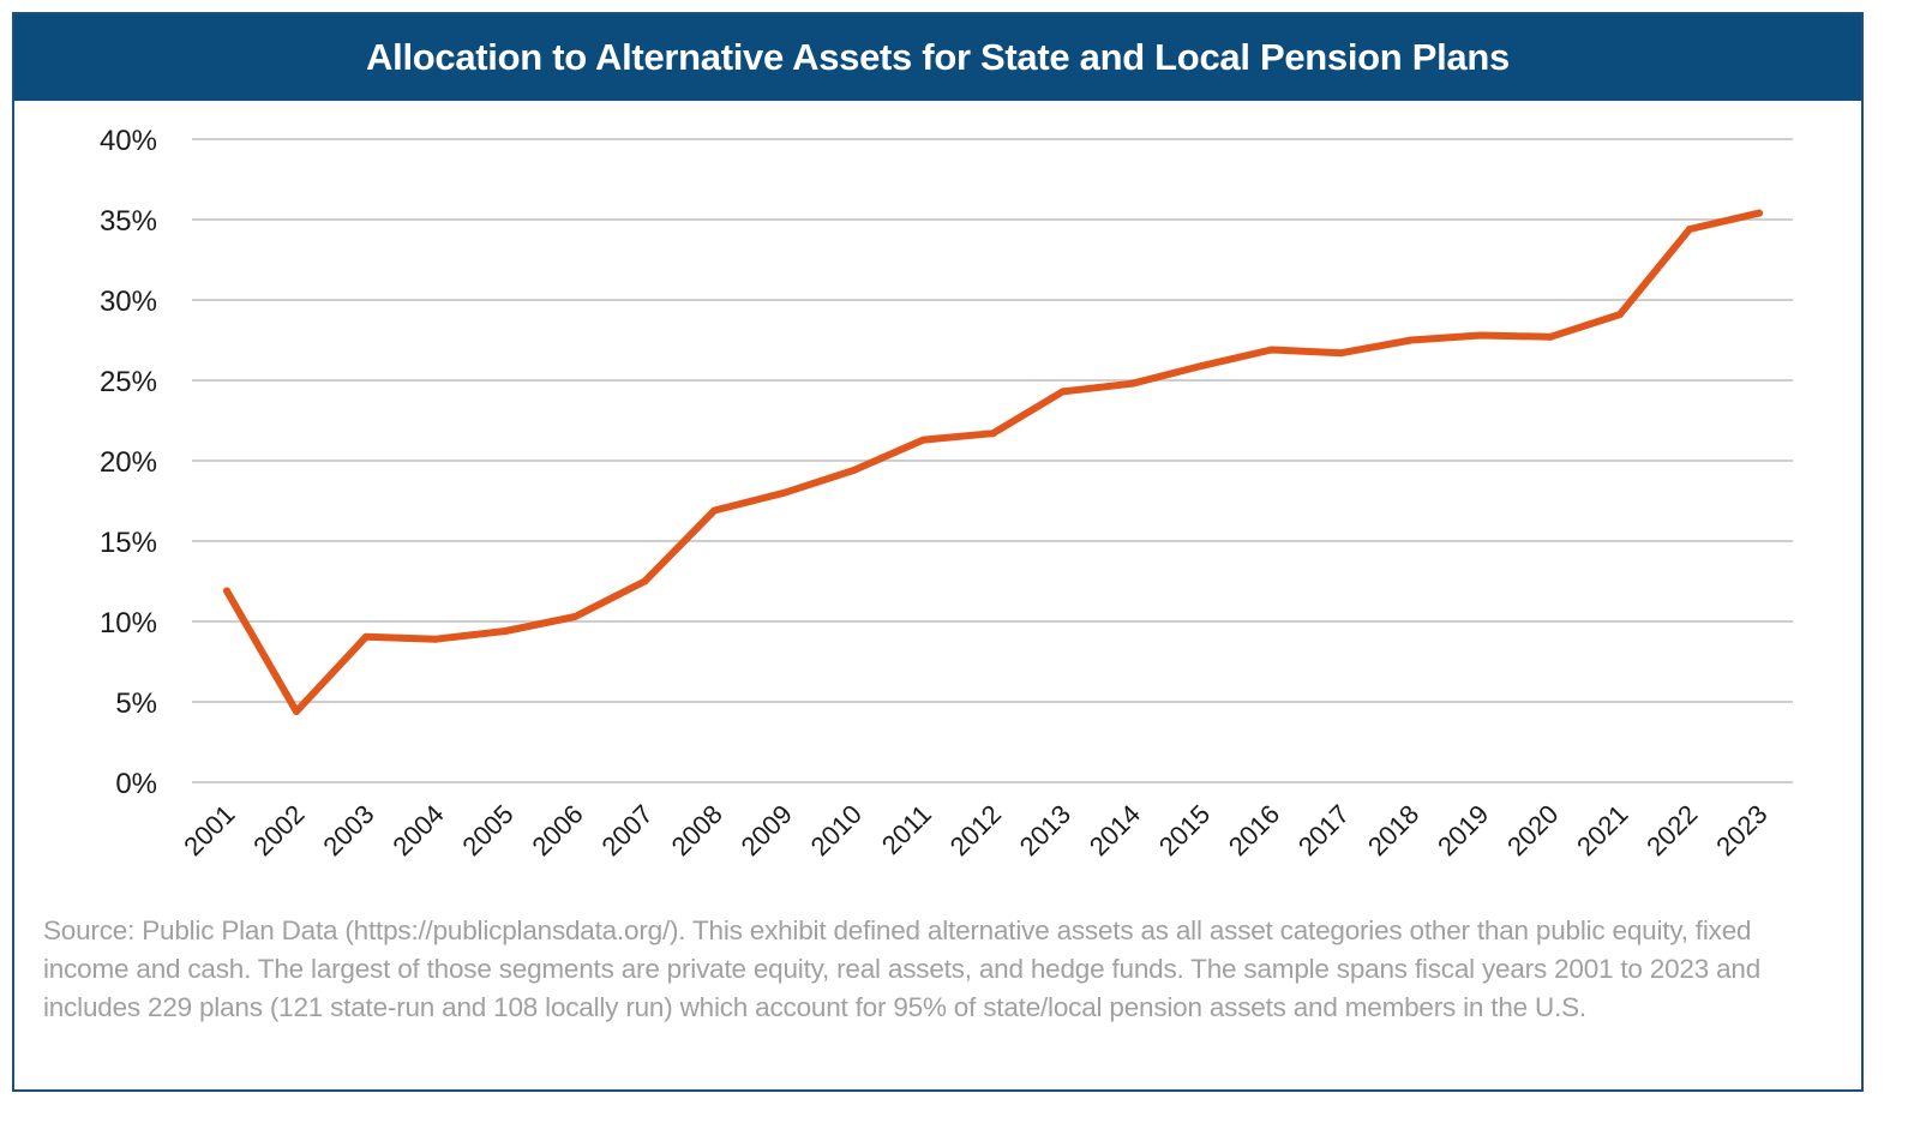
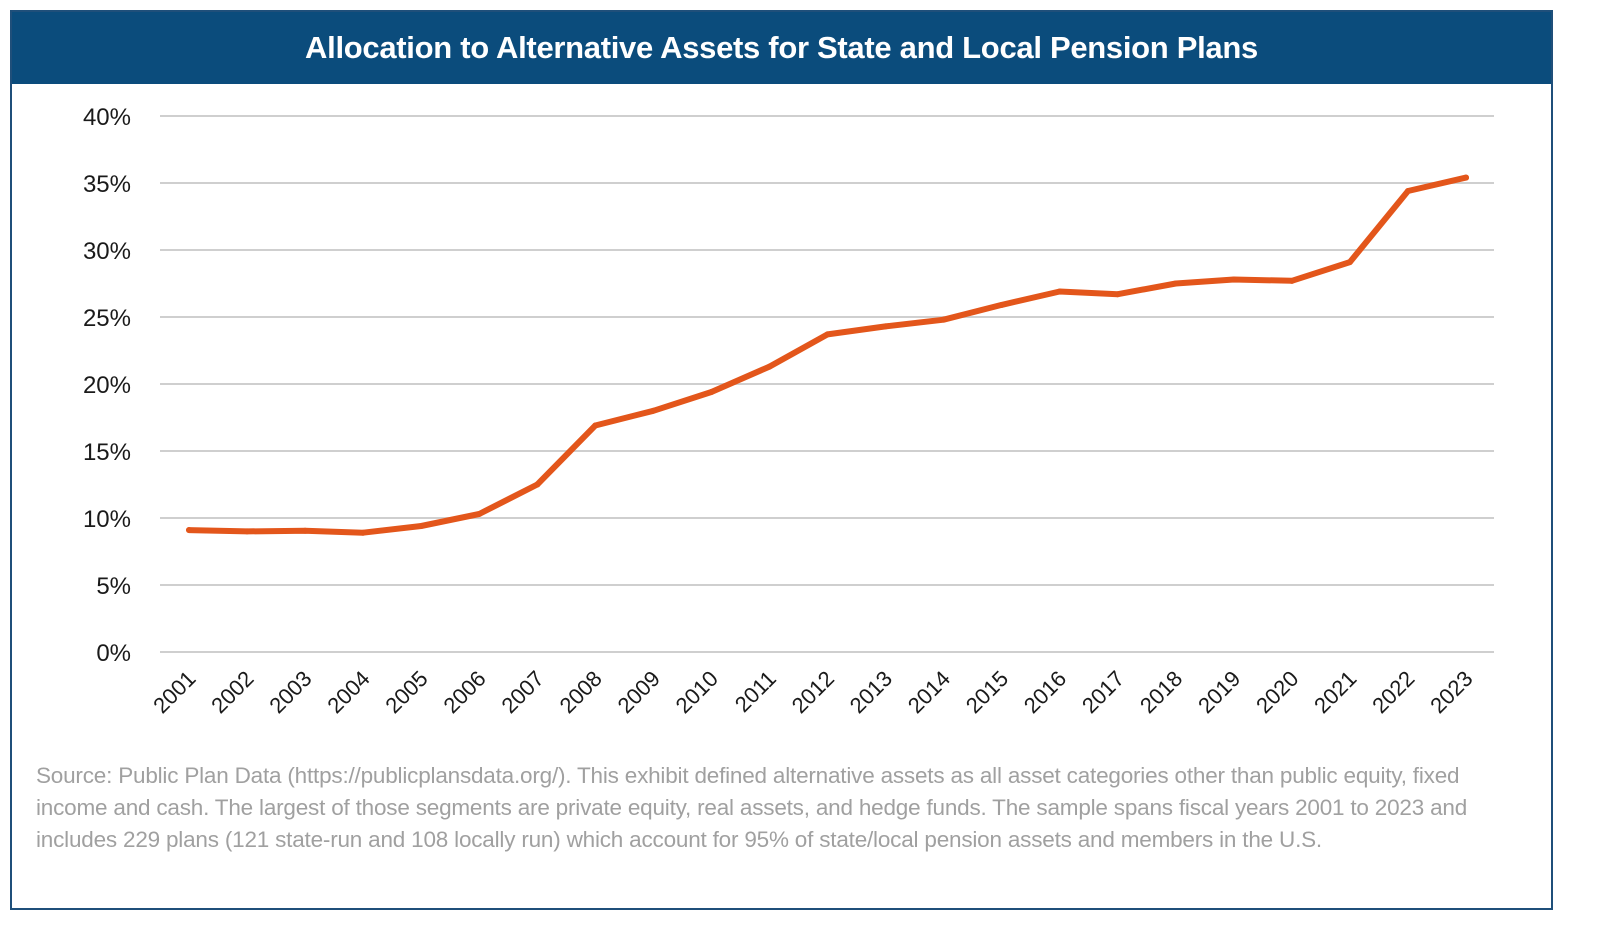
2001: 11.9% -> 9.1%
2002: 4.4% -> 9.0%
2012: 21.7% -> 23.7%
